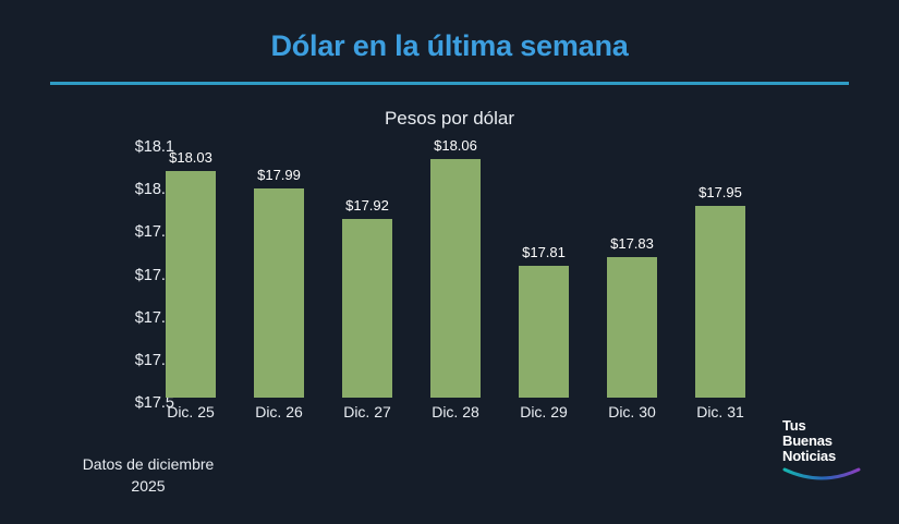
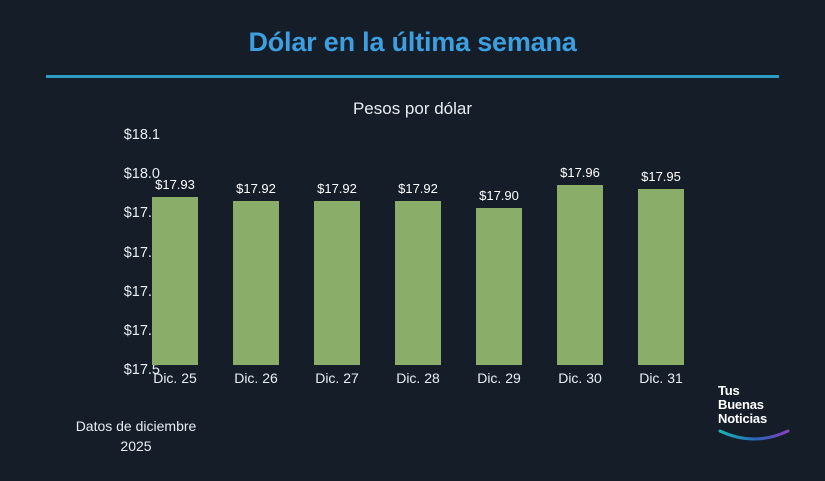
Dic. 25: $18.03 -> $17.93
Dic. 26: $17.99 -> $17.92
Dic. 28: $18.06 -> $17.92
Dic. 29: $17.81 -> $17.90
Dic. 30: $17.83 -> $17.96
